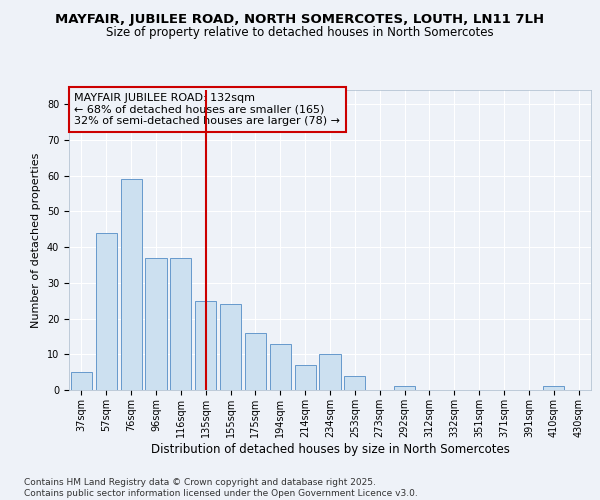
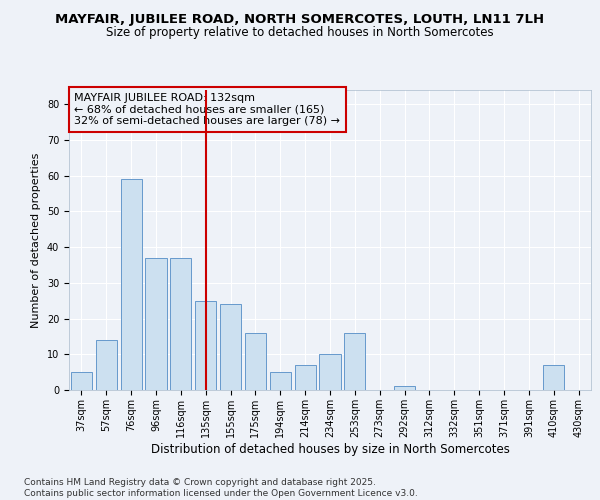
57sqm: 44 -> 14
194sqm: 13 -> 5
253sqm: 4 -> 16
410sqm: 1 -> 7
